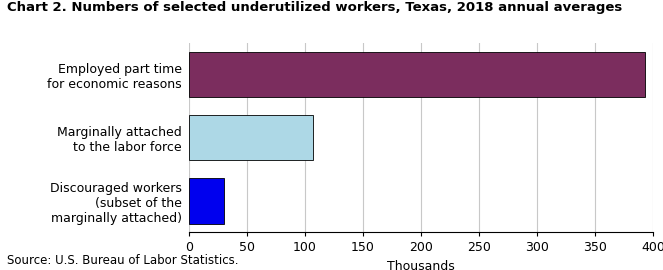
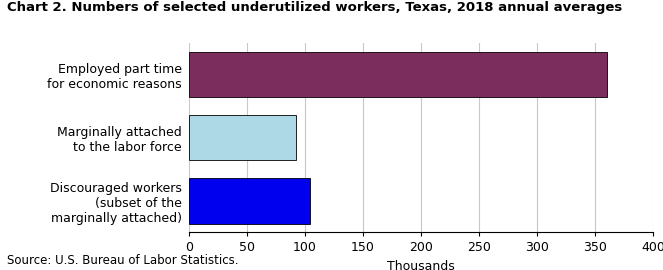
Employed part time for economic reasons: 393 -> 360
Marginally attached to the labor force: 107 -> 92
Discouraged workers (subset of the marginally attached): 30 -> 104
